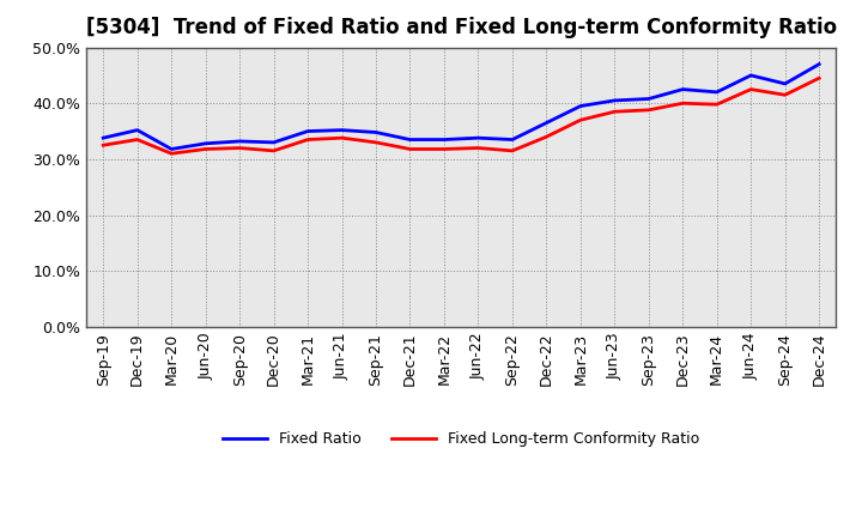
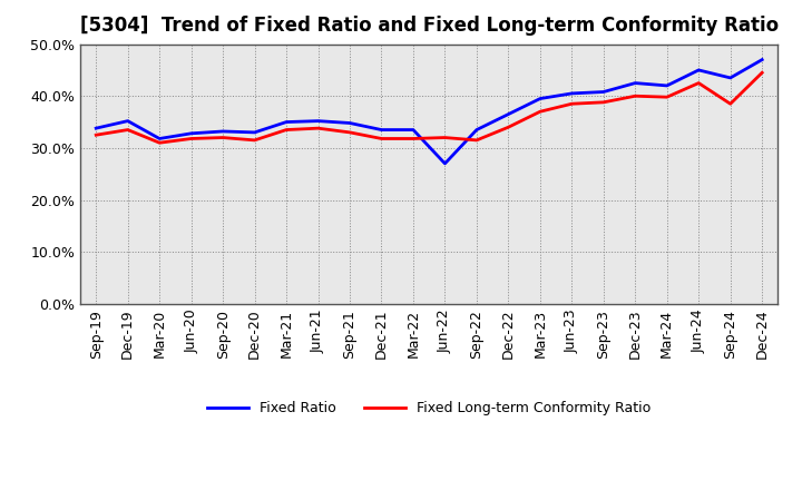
Fixed Ratio/Jun-22: 33.8% -> 27.0%
Fixed Long-term Conformity Ratio/Sep-24: 41.5% -> 38.5%
